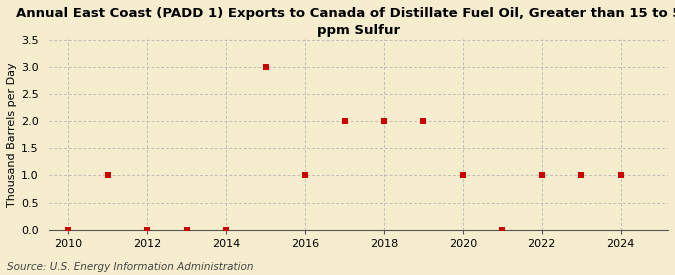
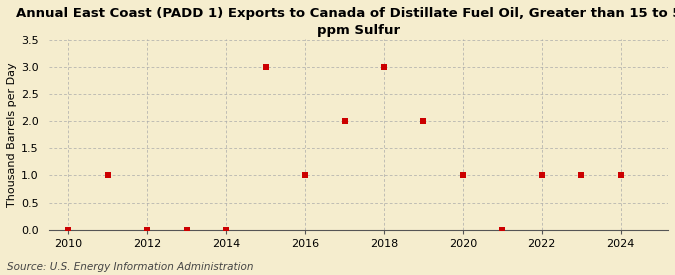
2018: 2 -> 3
